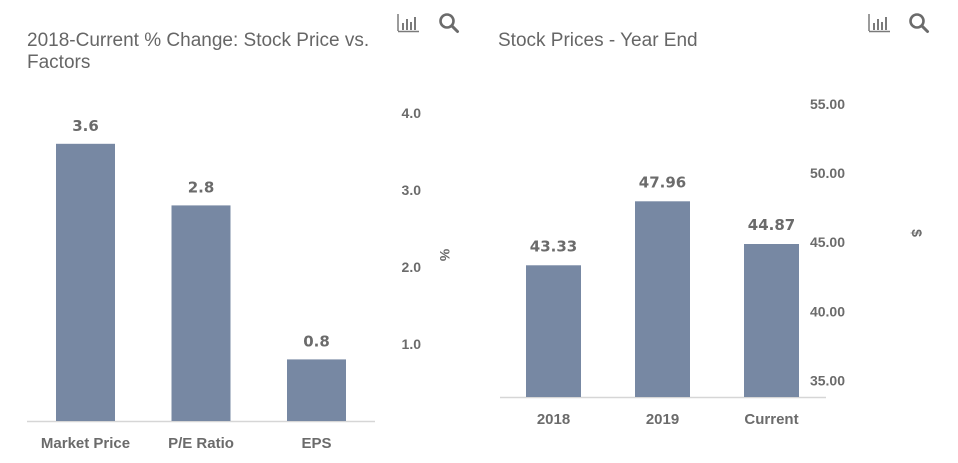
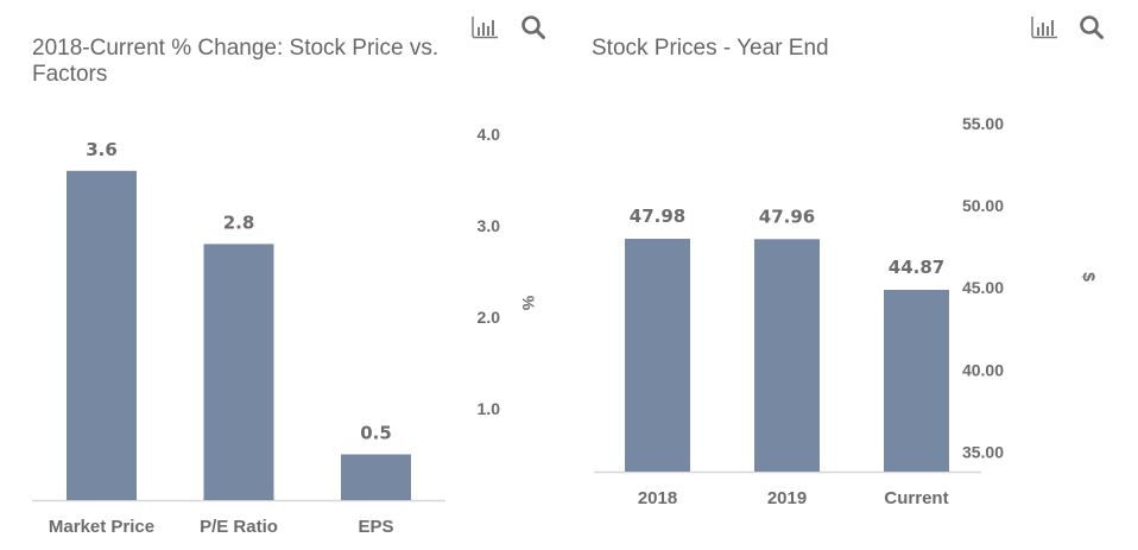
2018-Current % Change: Stock Price vs. Factors/EPS: 0.8 -> 0.5
Stock Prices - Year End/2018: 43.33 -> 47.98
